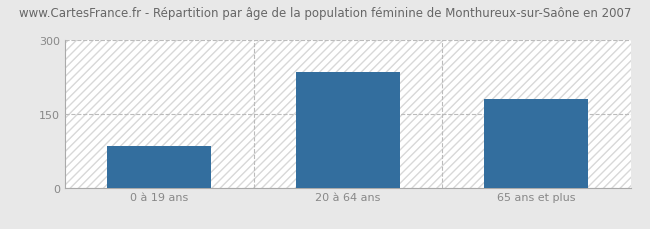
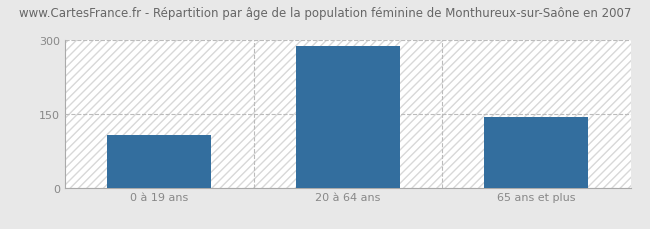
0 à 19 ans: 85 -> 107
20 à 64 ans: 235 -> 288
65 ans et plus: 180 -> 143
